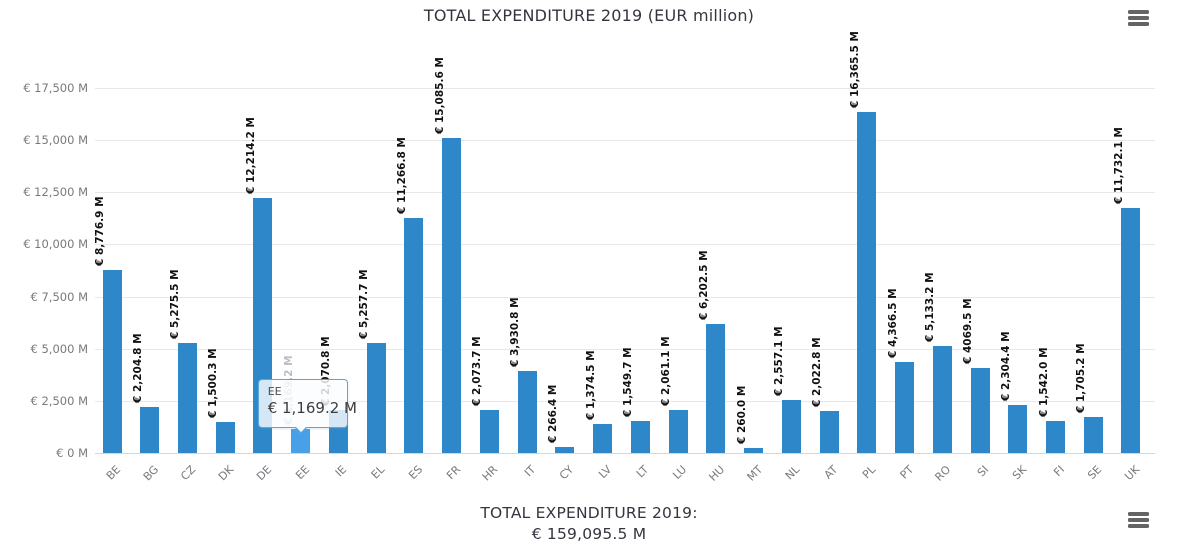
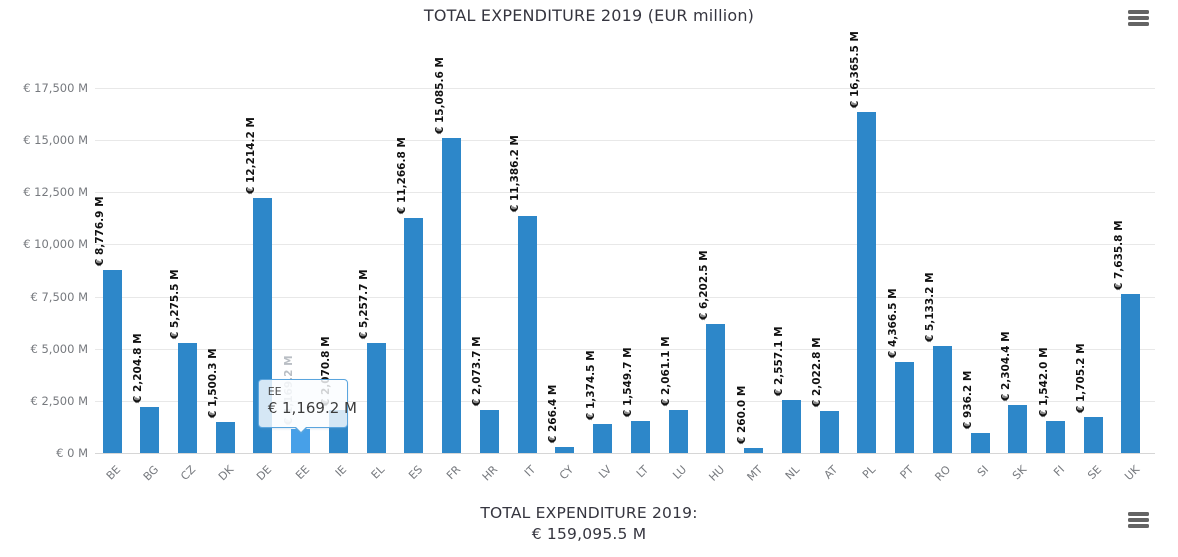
IT: 3,930.8 -> 11,386.2
SI: 4069.5 -> 936.2
UK: 11,732.1 -> 7,635.8
